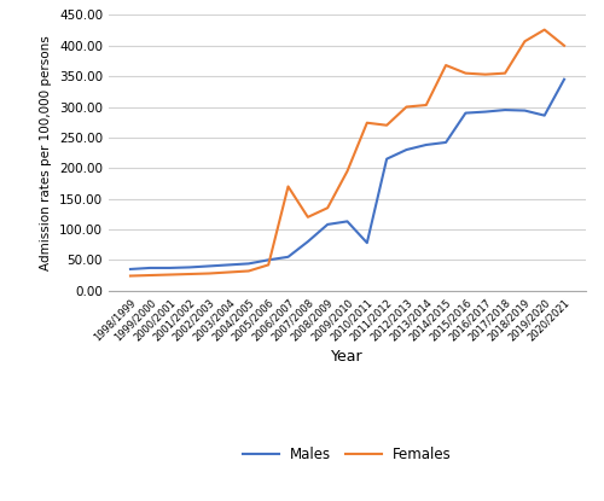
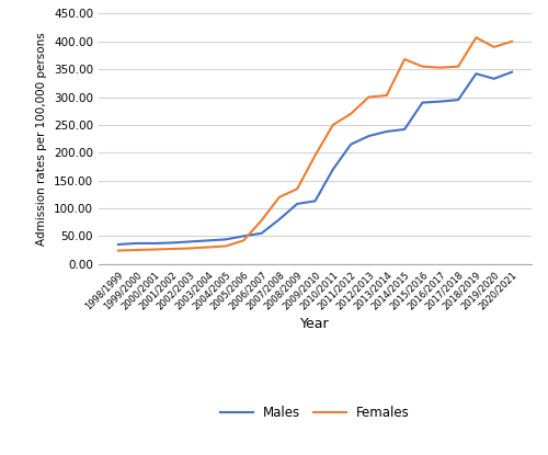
Females/2006/2007: 170 -> 78
Males/2010/2011: 78 -> 170
Females/2010/2011: 274 -> 250
Males/2018/2019: 294 -> 342
Males/2019/2020: 286 -> 333
Females/2019/2020: 426 -> 390
